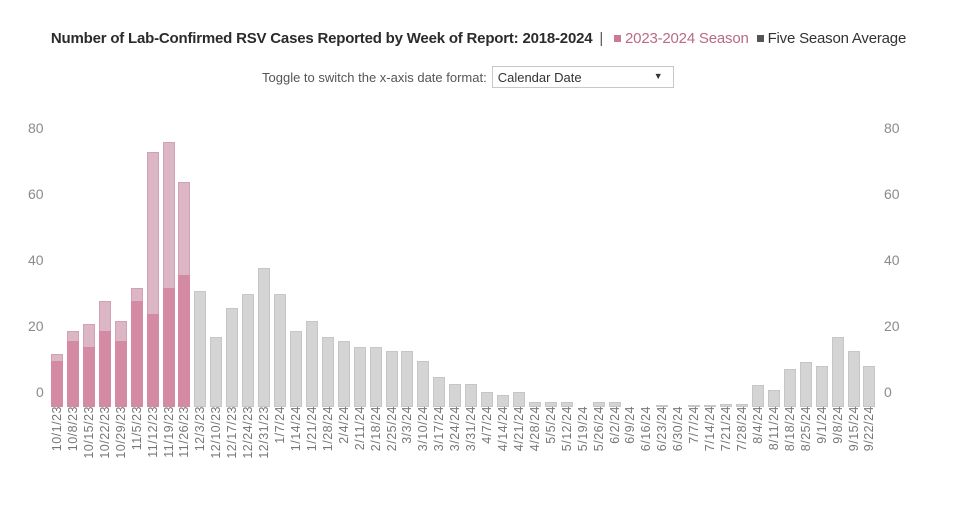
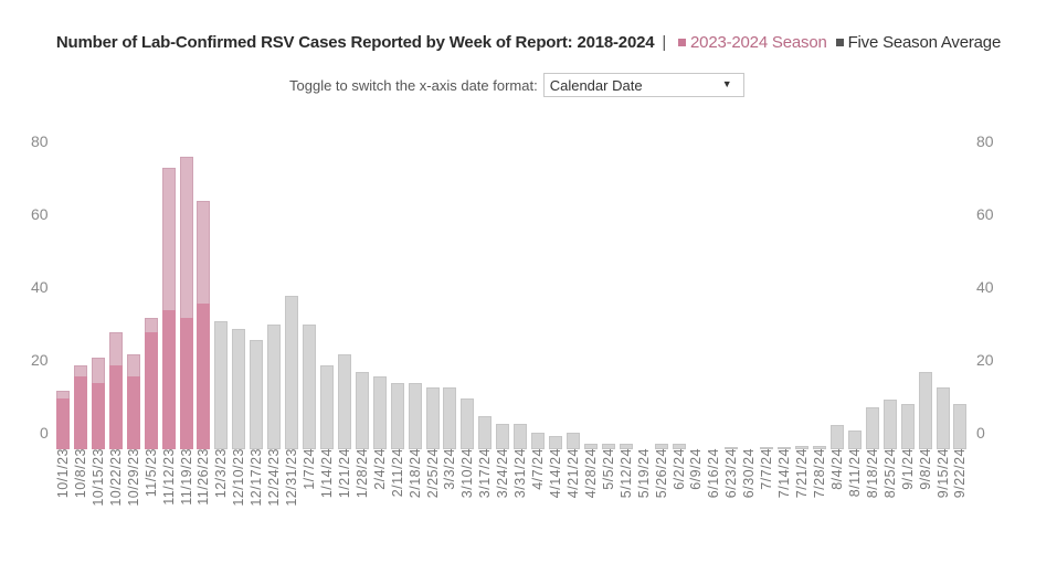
Five Season Average/11/12/23: 28 -> 38
Five Season Average/12/10/23: 21 -> 33
